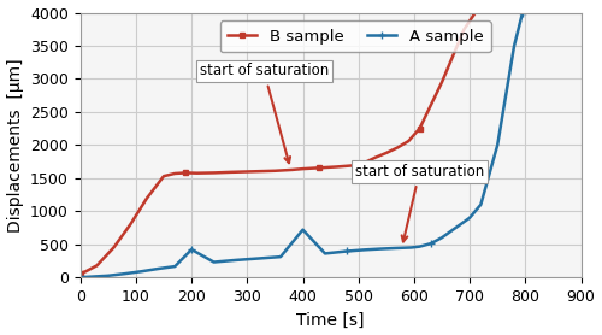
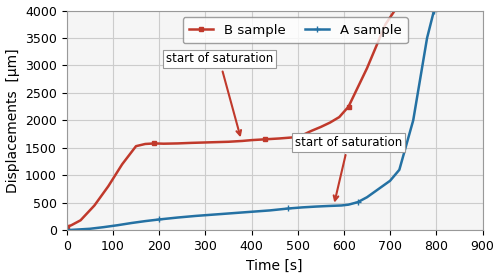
A sample/200: 420 -> 200
A sample/400: 720 -> 340
